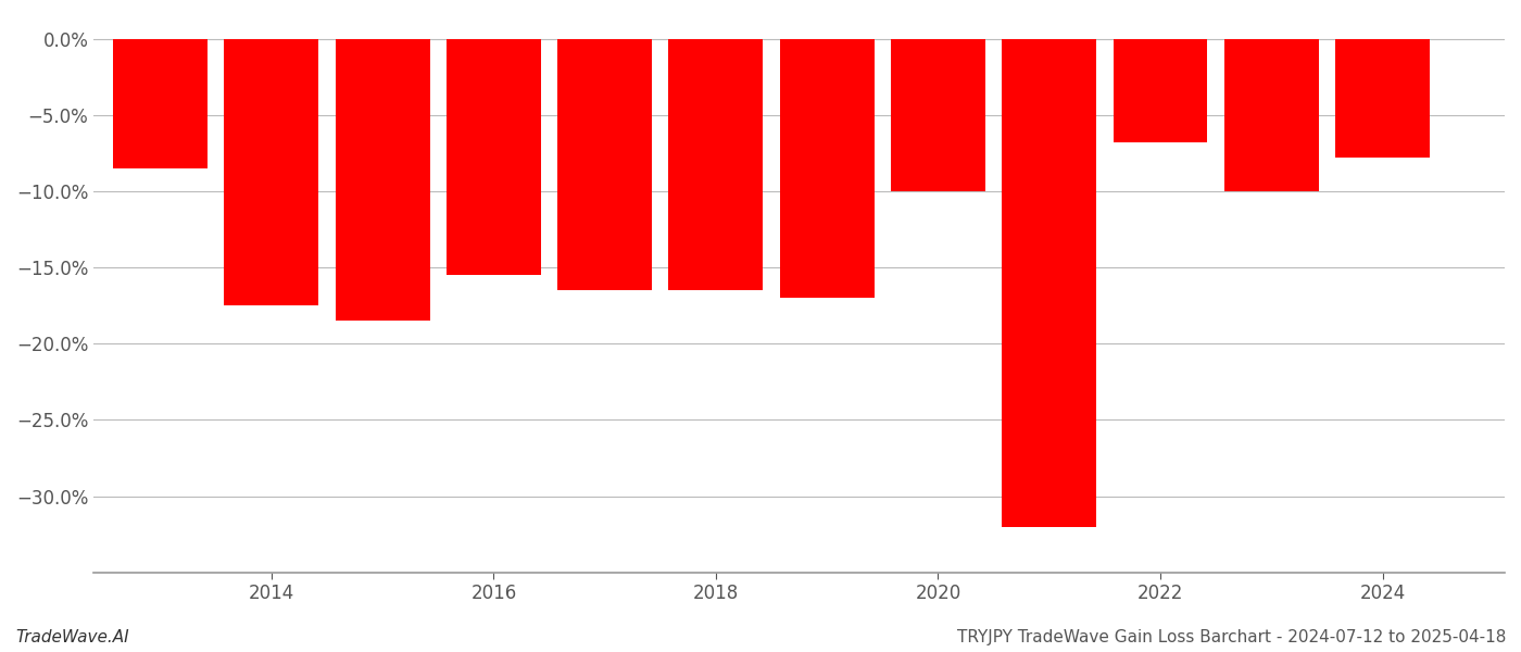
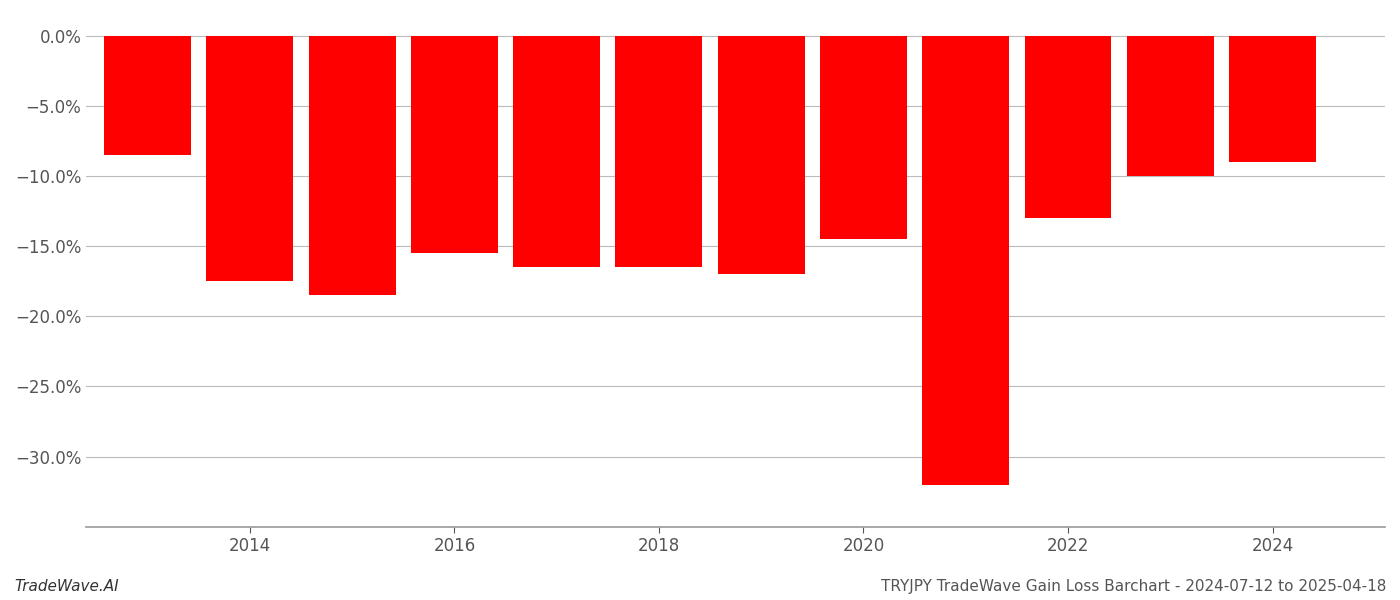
2020: -10.0% -> -14.5%
2022: -6.8% -> -13.0%
2024: -7.8% -> -9.0%
